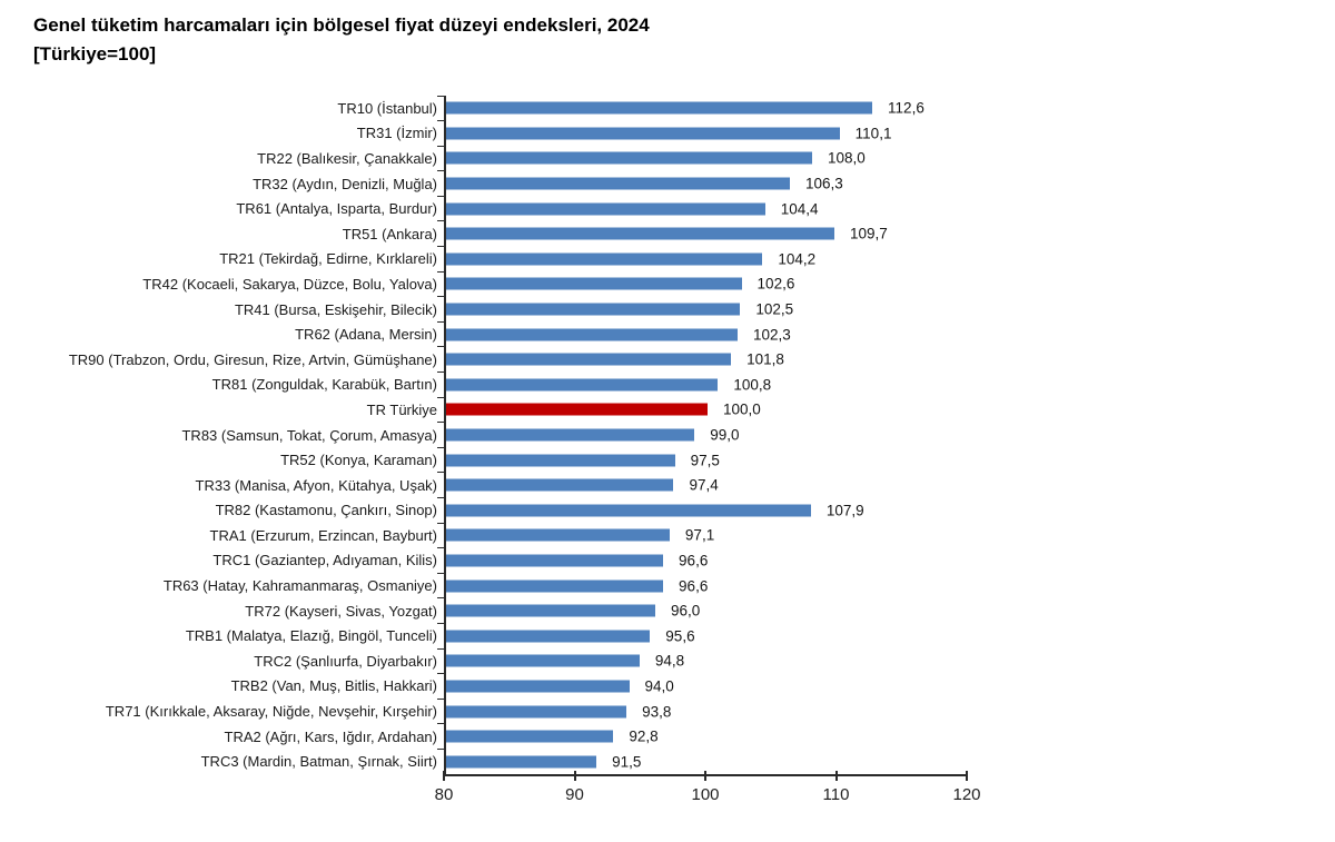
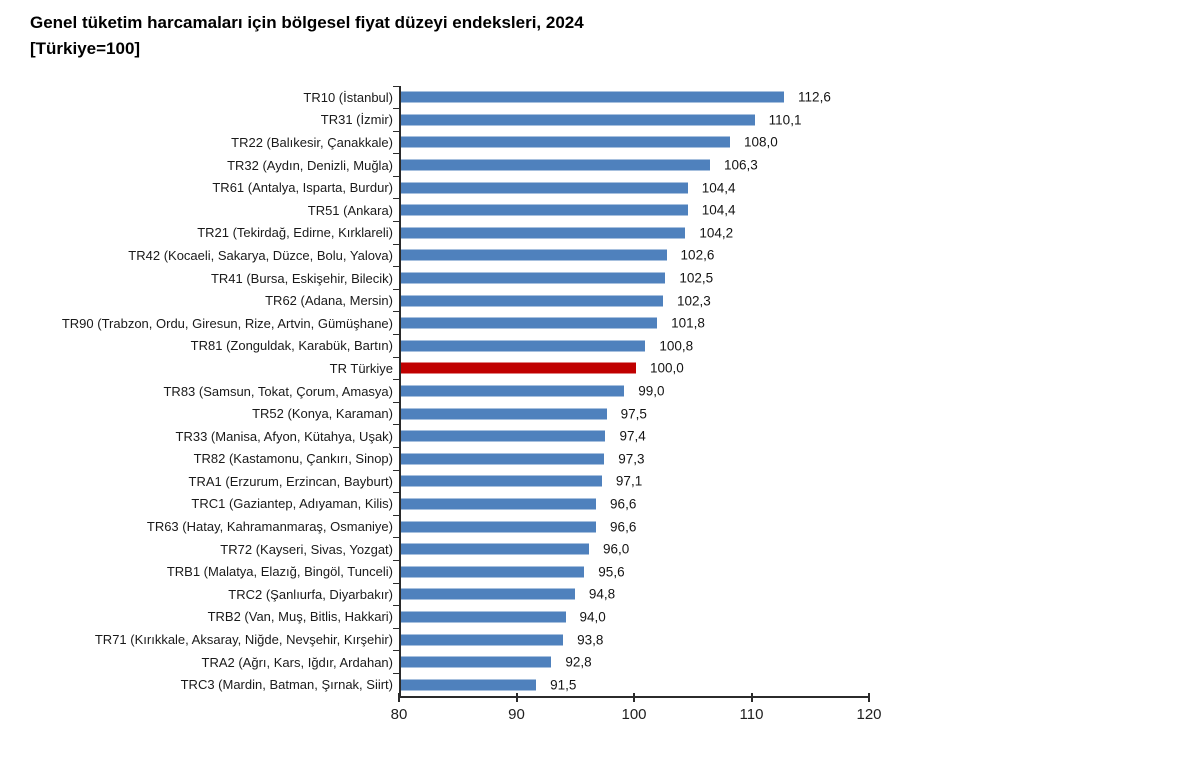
TR51 (Ankara): 109,7 -> 104,4
TR82 (Kastamonu, Çankırı, Sinop): 107,9 -> 97,3
